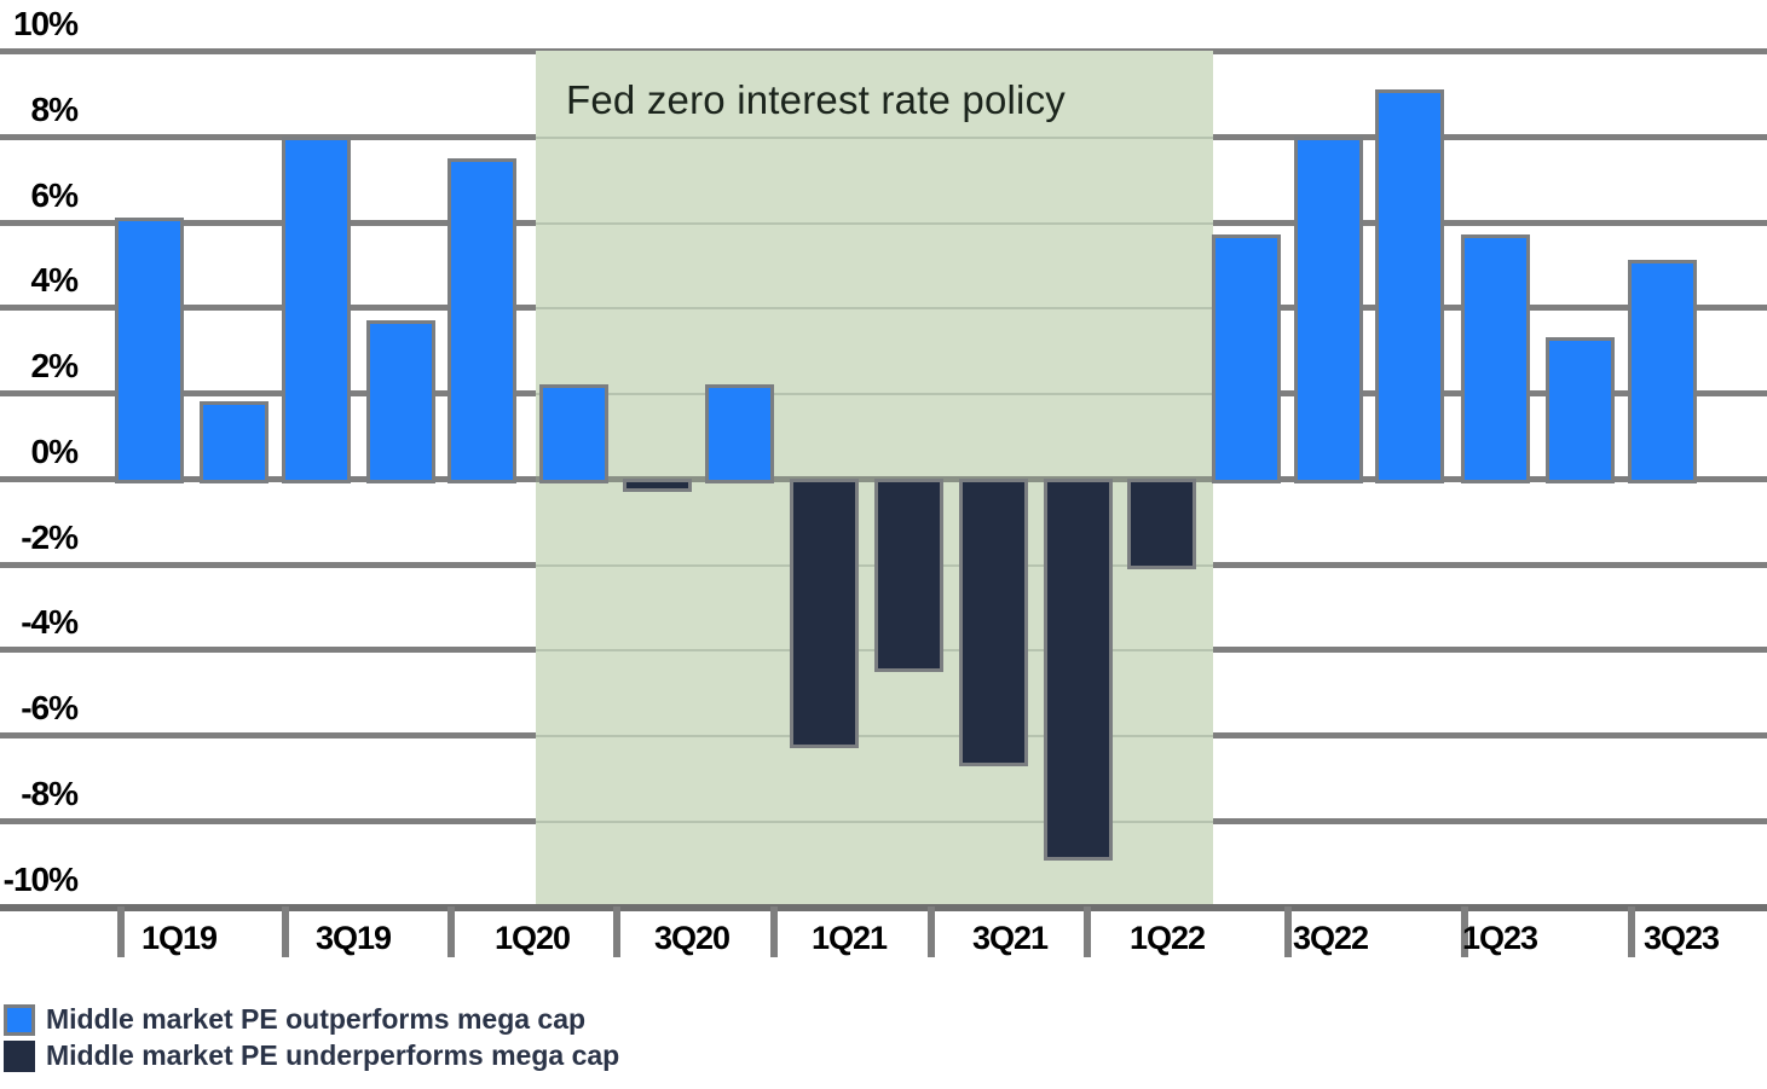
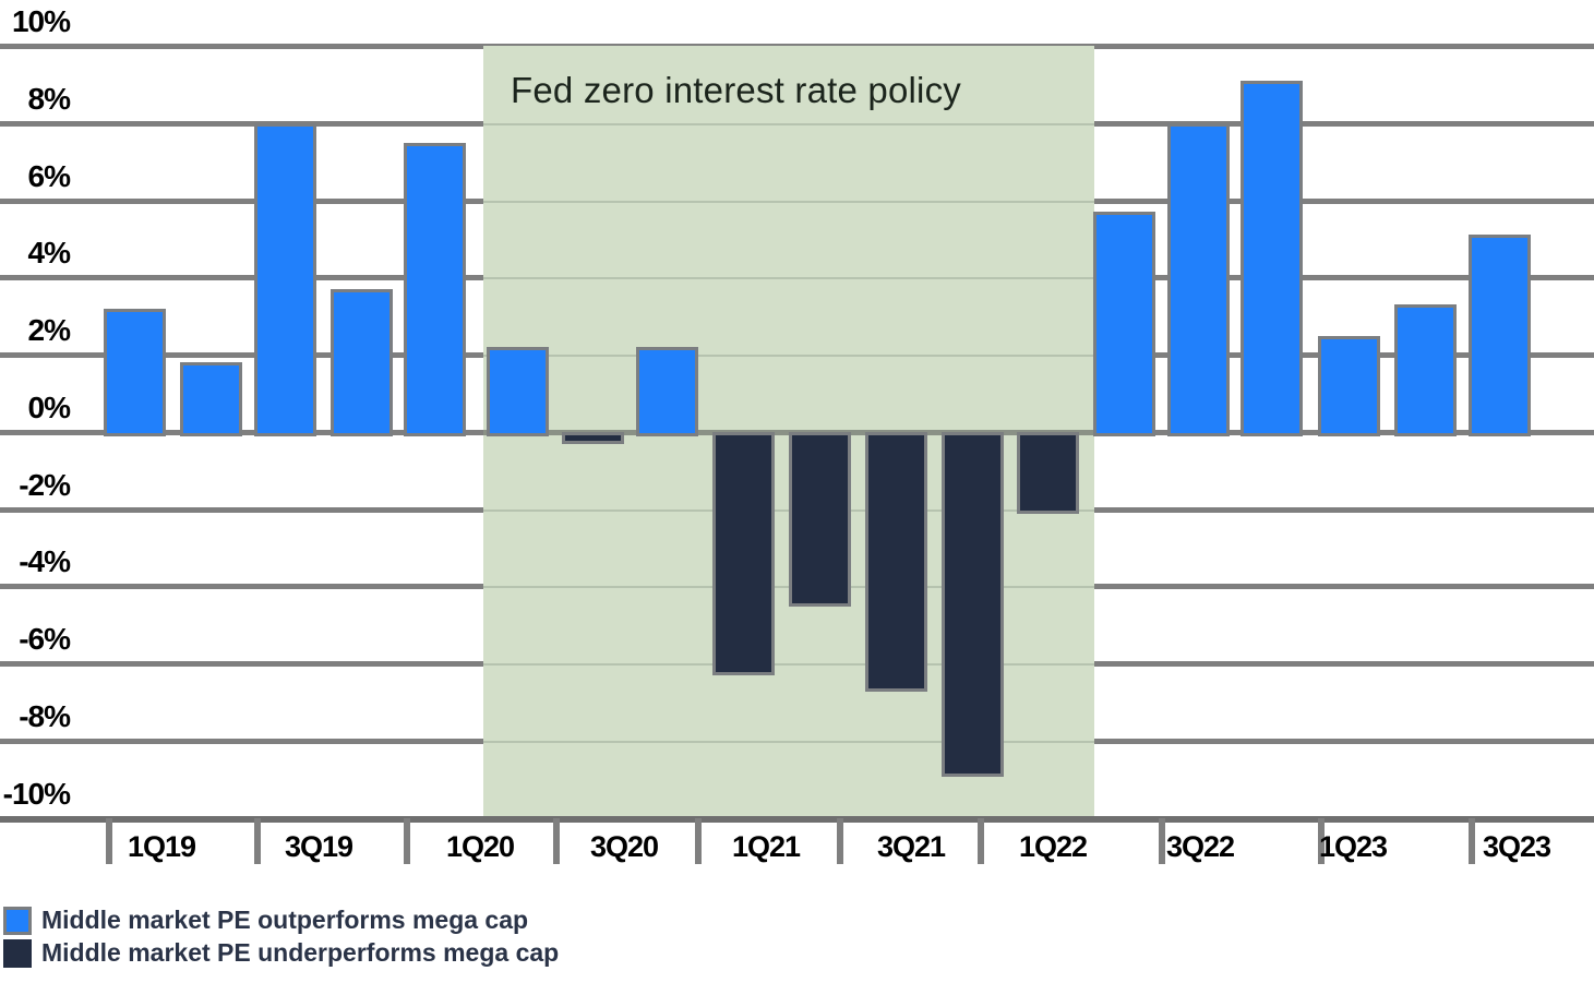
1Q19: 6.1% -> 3.2%
1Q23: 5.7% -> 2.5%
